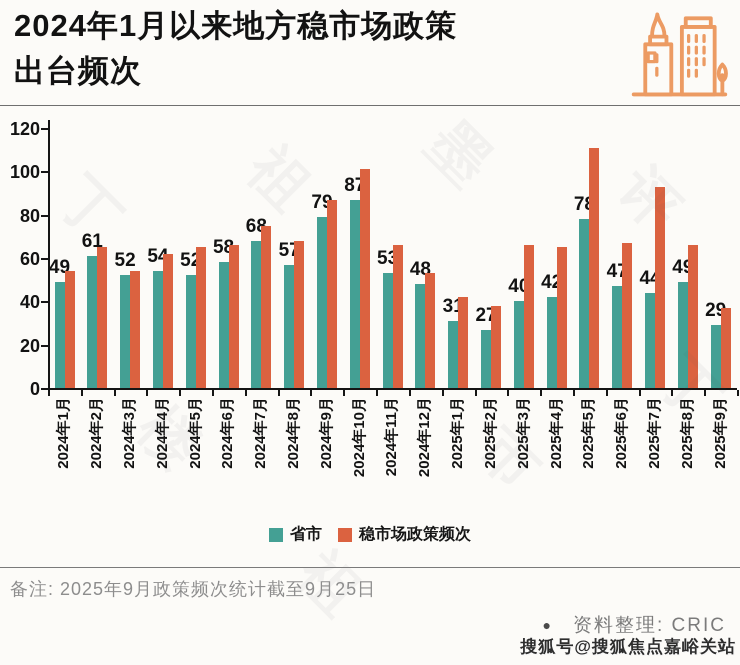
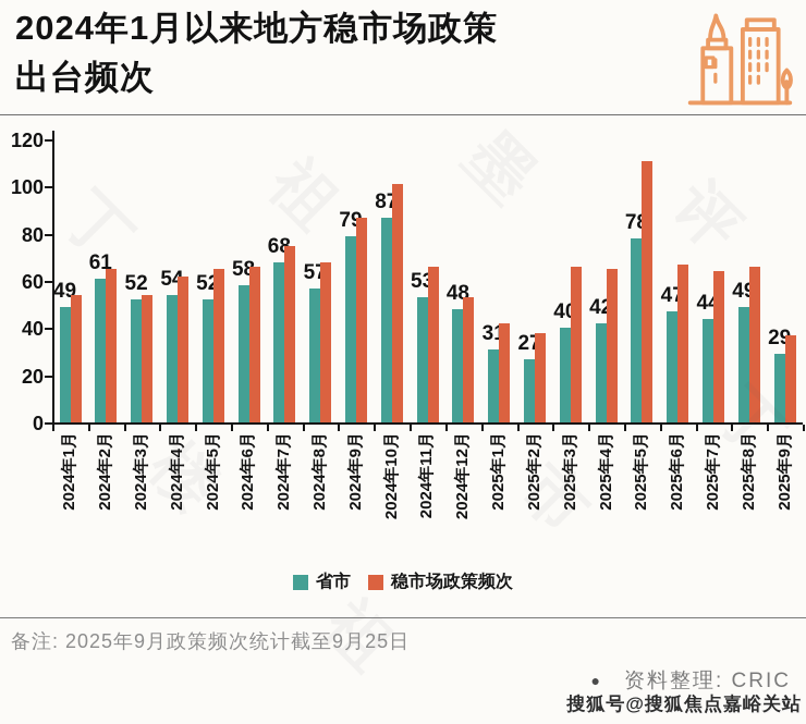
稳市场政策频次/2025年7月: 93 -> 64
